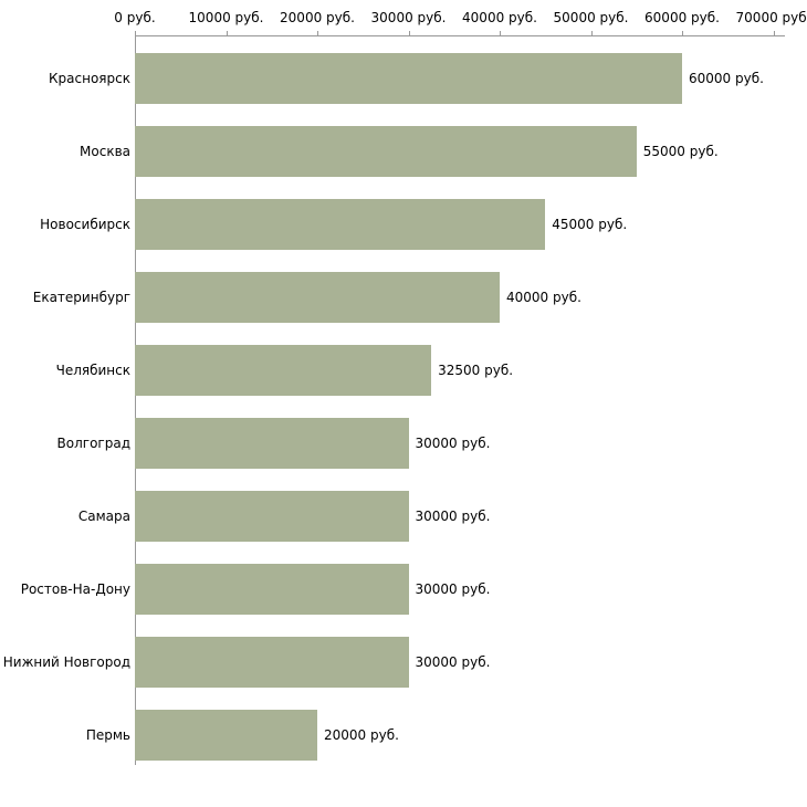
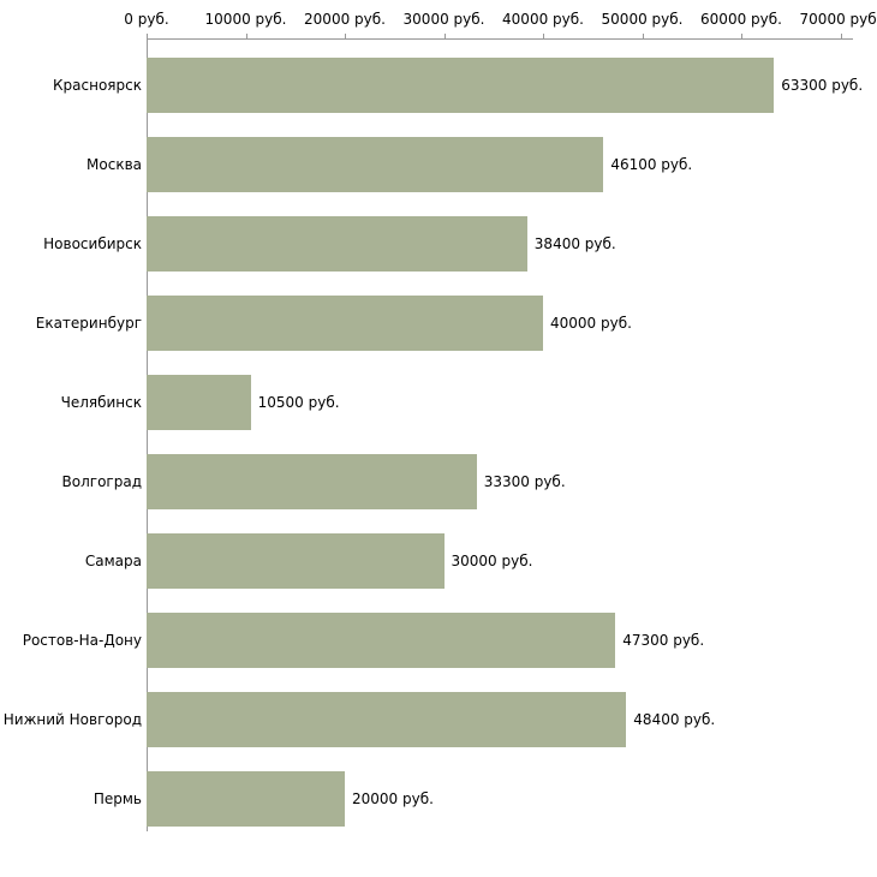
Красноярск: 60000 -> 63300
Москва: 55000 -> 46100
Новосибирск: 45000 -> 38400
Челябинск: 32500 -> 10500
Волгоград: 30000 -> 33300
Ростов-На-Дону: 30000 -> 47300
Нижний Новгород: 30000 -> 48400
